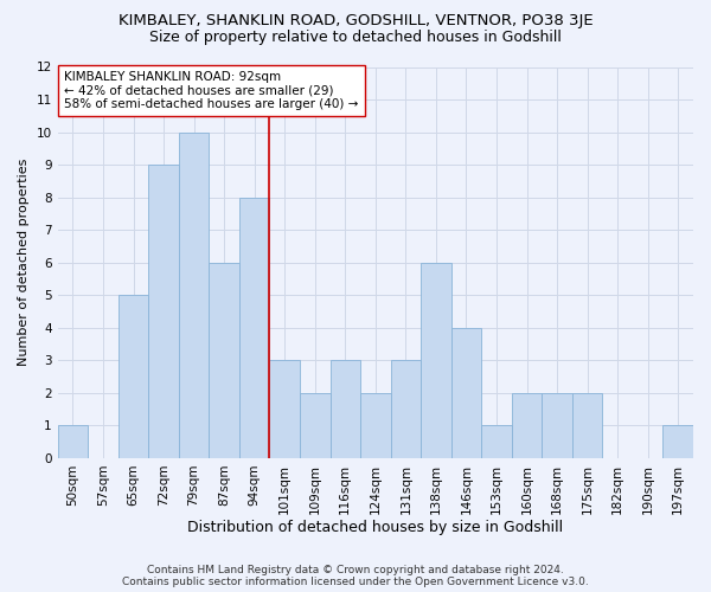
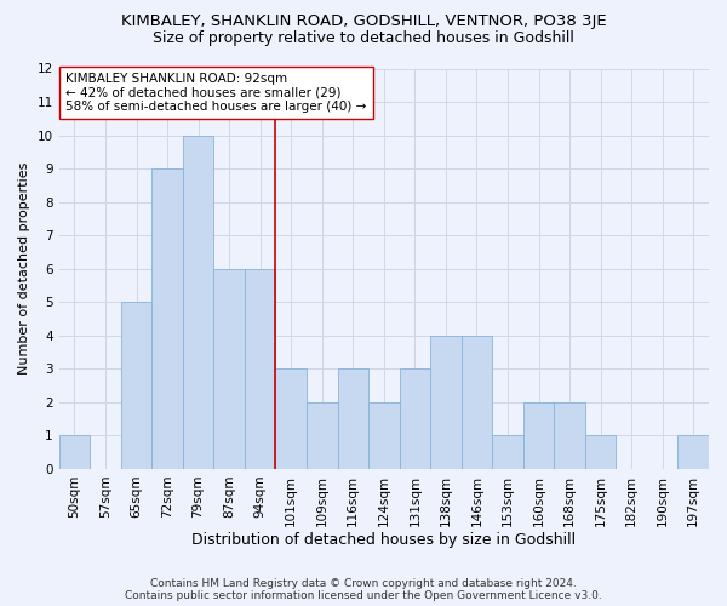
94sqm: 8 -> 6
138sqm: 6 -> 4
175sqm: 2 -> 1
